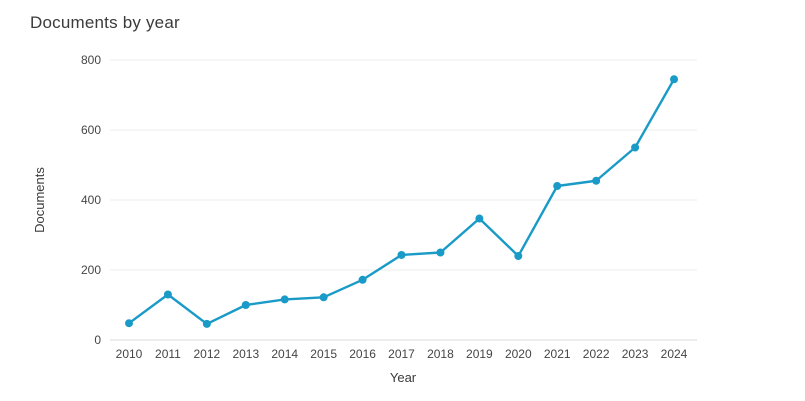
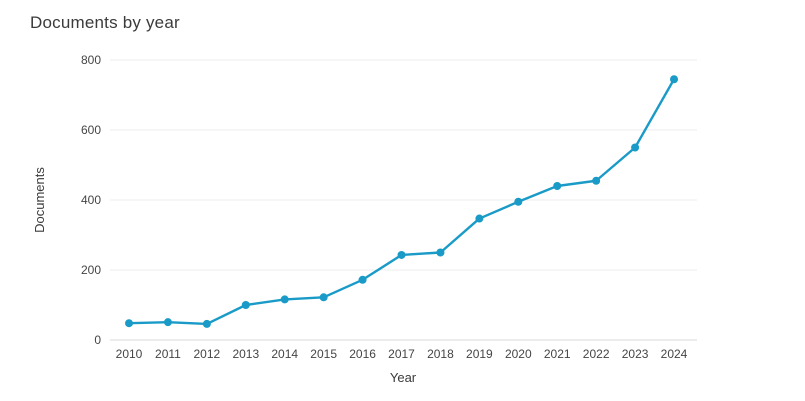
2011: 130 -> 50
2020: 240 -> 400
